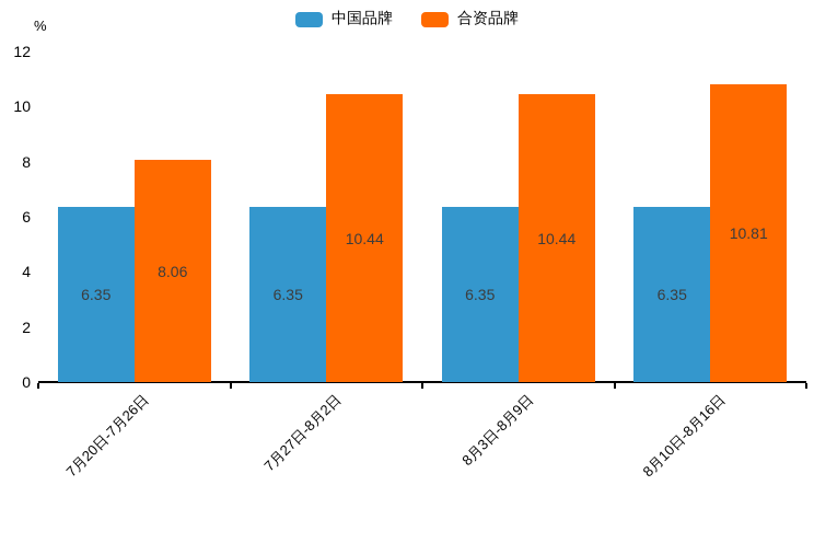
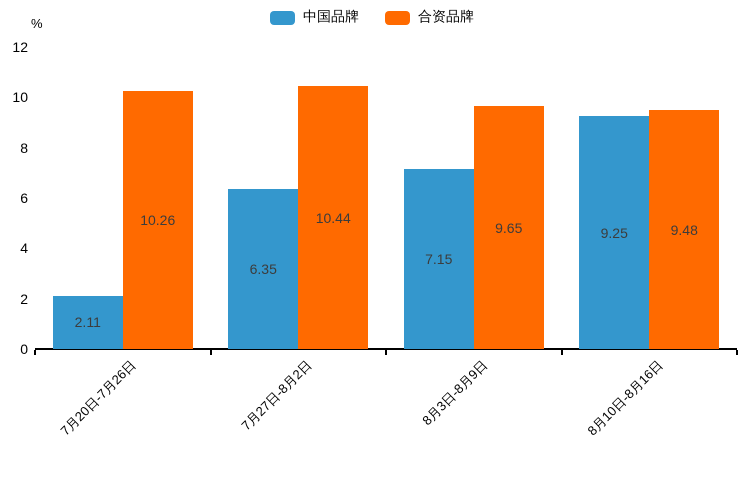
中国品牌/7月20日-7月26日: 6.35 -> 2.11
合资品牌/7月20日-7月26日: 8.06 -> 10.26
中国品牌/8月3日-8月9日: 6.35 -> 7.15
合资品牌/8月3日-8月9日: 10.44 -> 9.65
中国品牌/8月10日-8月16日: 6.35 -> 9.25
合资品牌/8月10日-8月16日: 10.81 -> 9.48
